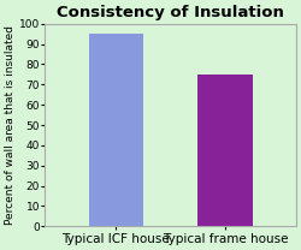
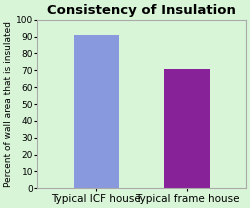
Typical ICF house: 95 -> 91
Typical frame house: 75 -> 71
